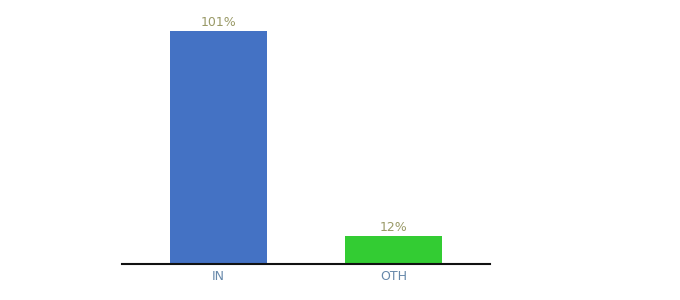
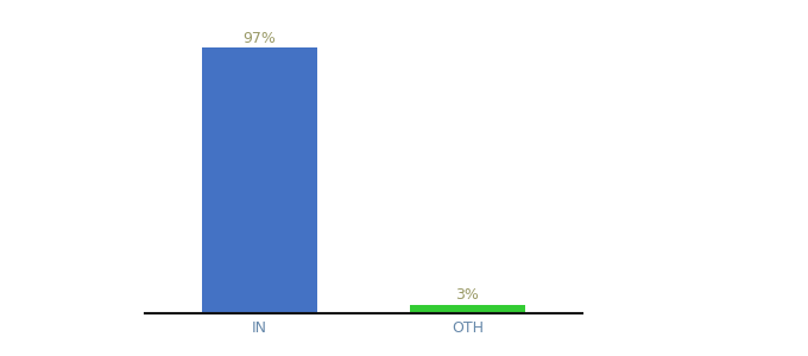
IN: 101% -> 97%
OTH: 12% -> 3%
